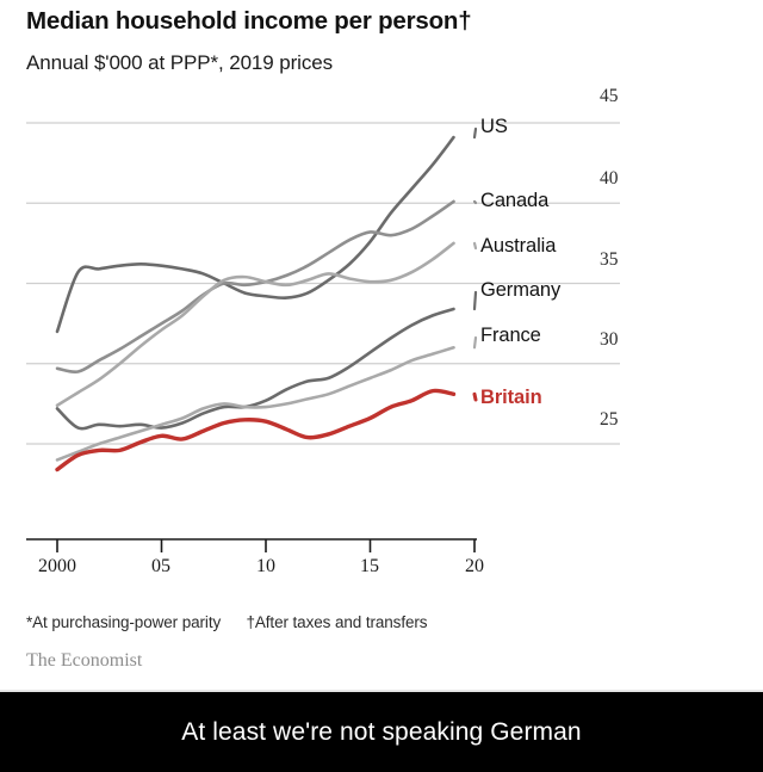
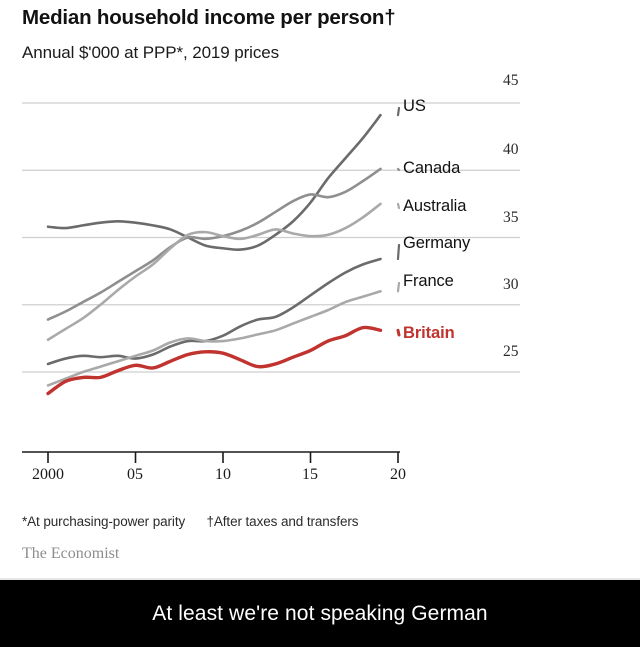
US/2000: 32.0 -> 35.8
Canada/2000: 29.7 -> 28.9
Germany/2000: 27.2 -> 25.6
